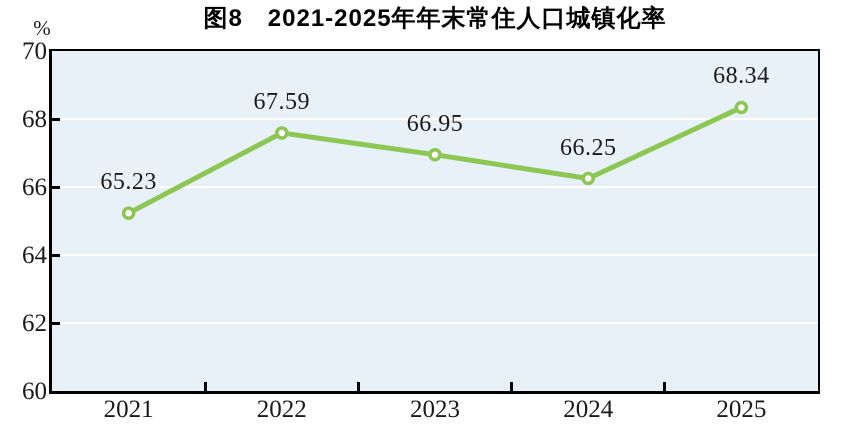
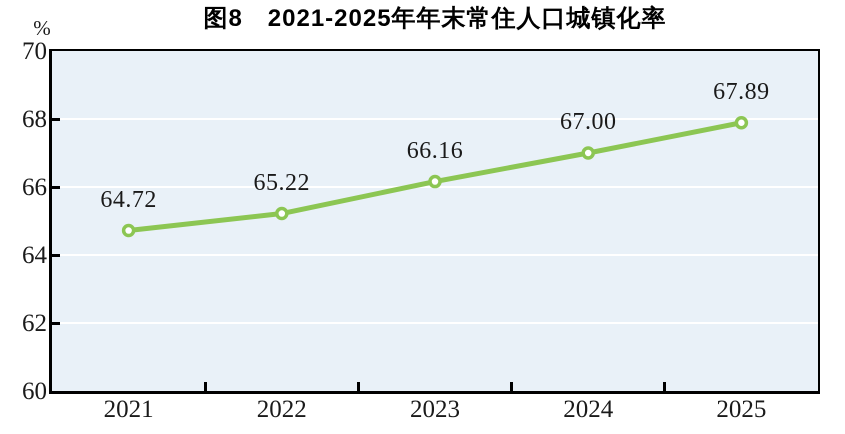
2021: 65.23 -> 64.72
2022: 67.59 -> 65.22
2023: 66.95 -> 66.16
2024: 66.25 -> 67.00
2025: 68.34 -> 67.89
